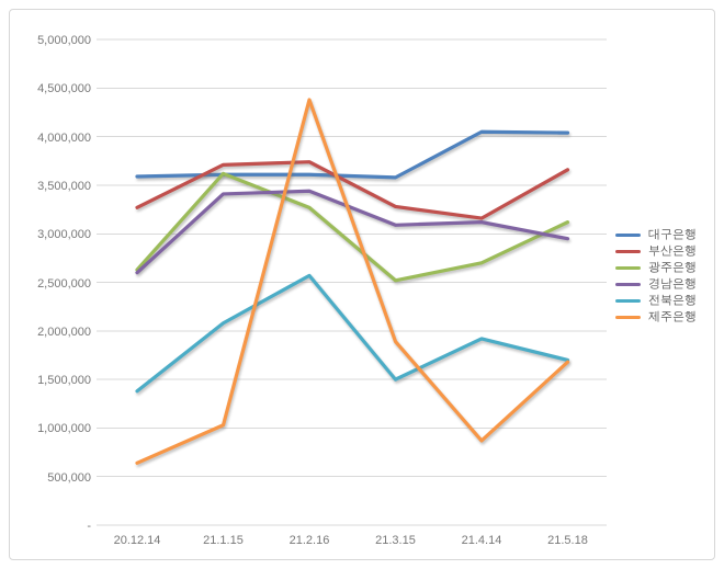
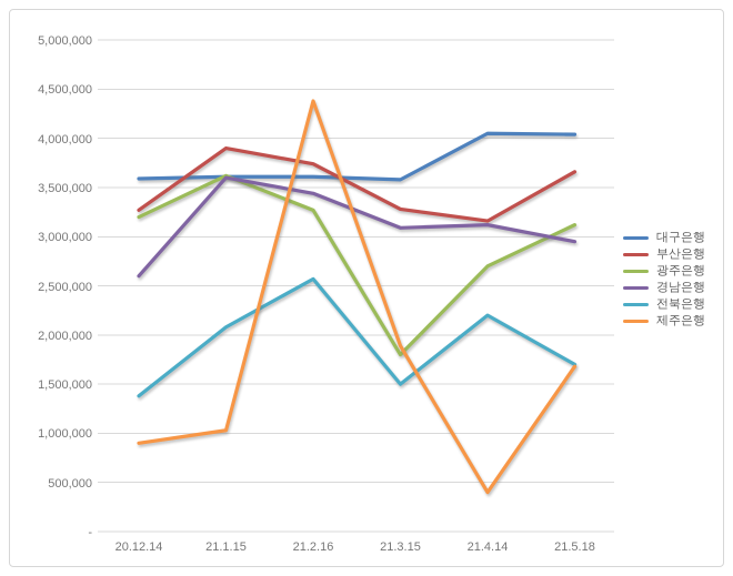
광주은행/20.12.14: 2600000 -> 3200000
제주은행/20.12.14: 600000 -> 900000
부산은행/21.1.15: 3700000 -> 3900000
경남은행/21.1.15: 3400000 -> 3600000
광주은행/21.3.15: 2500000 -> 1800000
전북은행/21.4.14: 1900000 -> 2200000
제주은행/21.4.14: 900000 -> 400000
